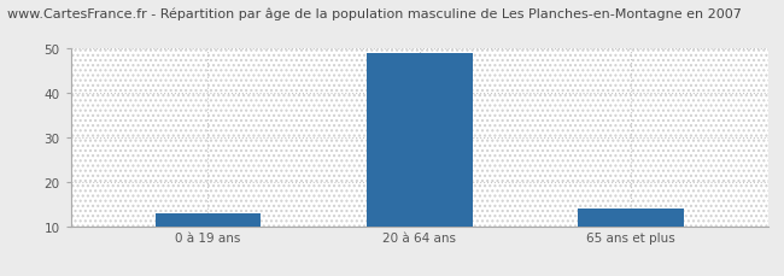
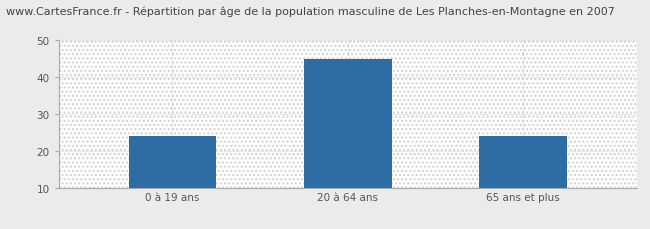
0 à 19 ans: 13 -> 24
20 à 64 ans: 49 -> 45
65 ans et plus: 14 -> 24
